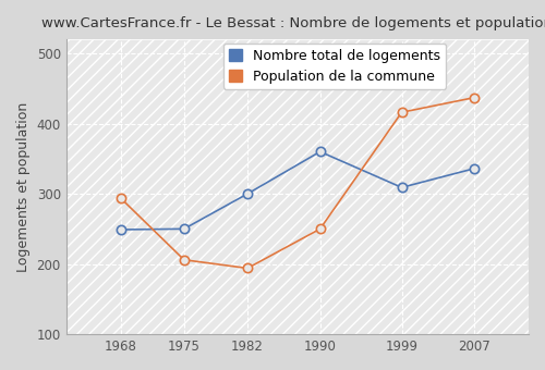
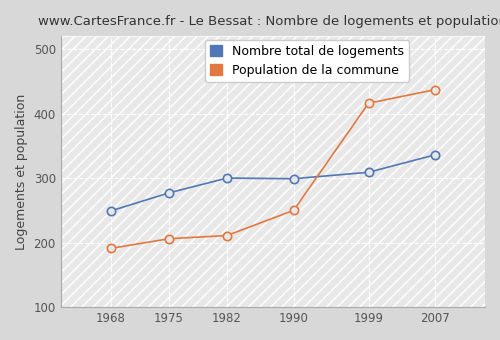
Population de la commune/1968: 294 -> 191
Nombre total de logements/1975: 250 -> 277
Population de la commune/1982: 194 -> 211
Nombre total de logements/1990: 360 -> 299
